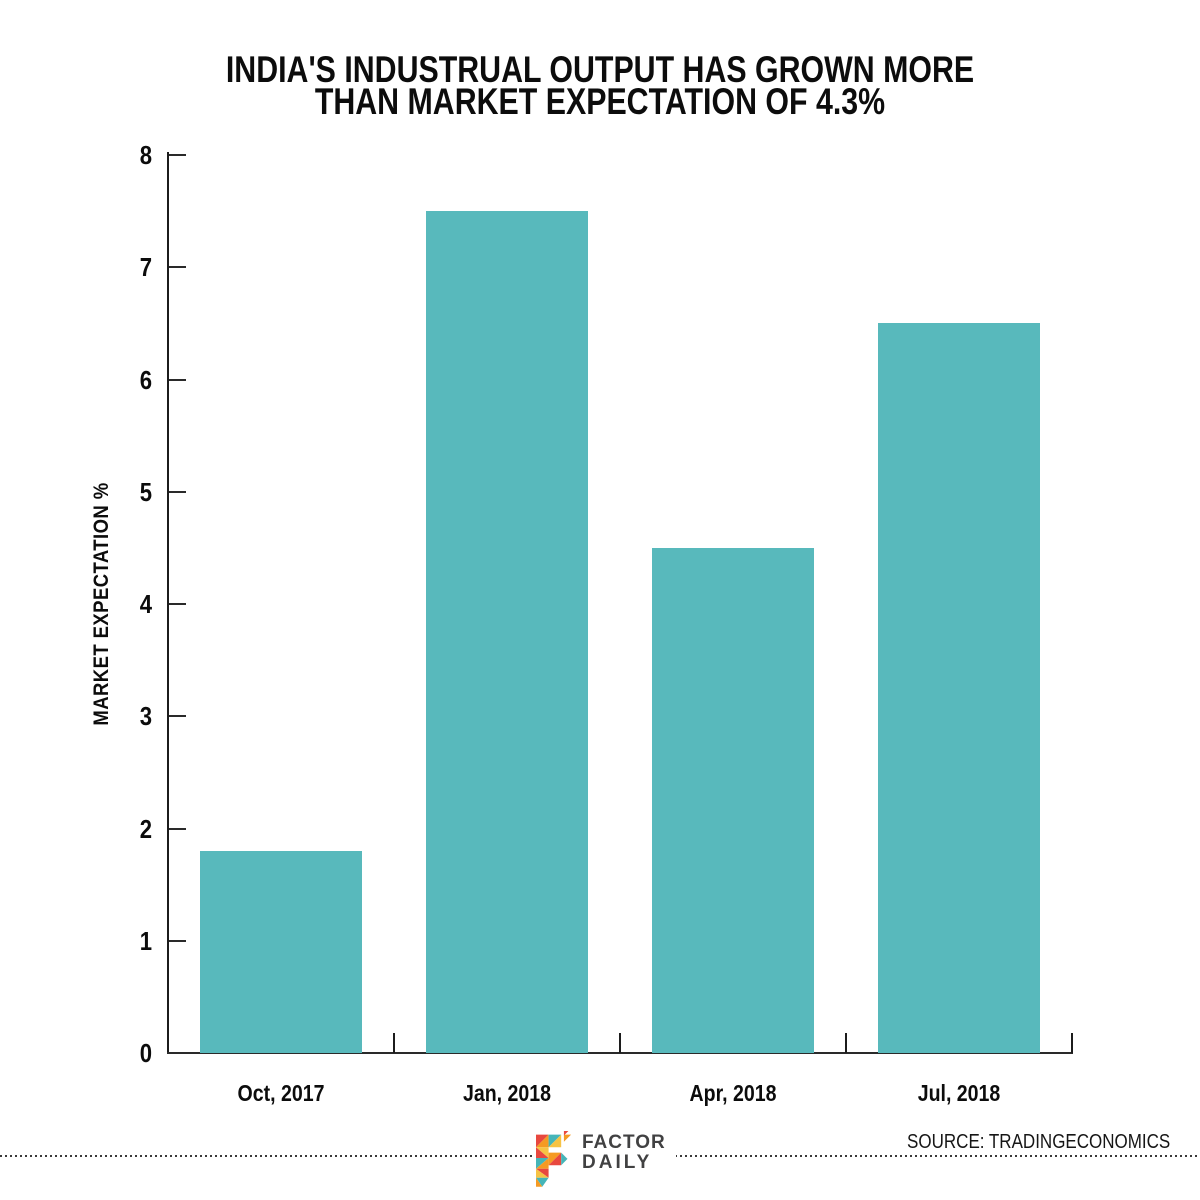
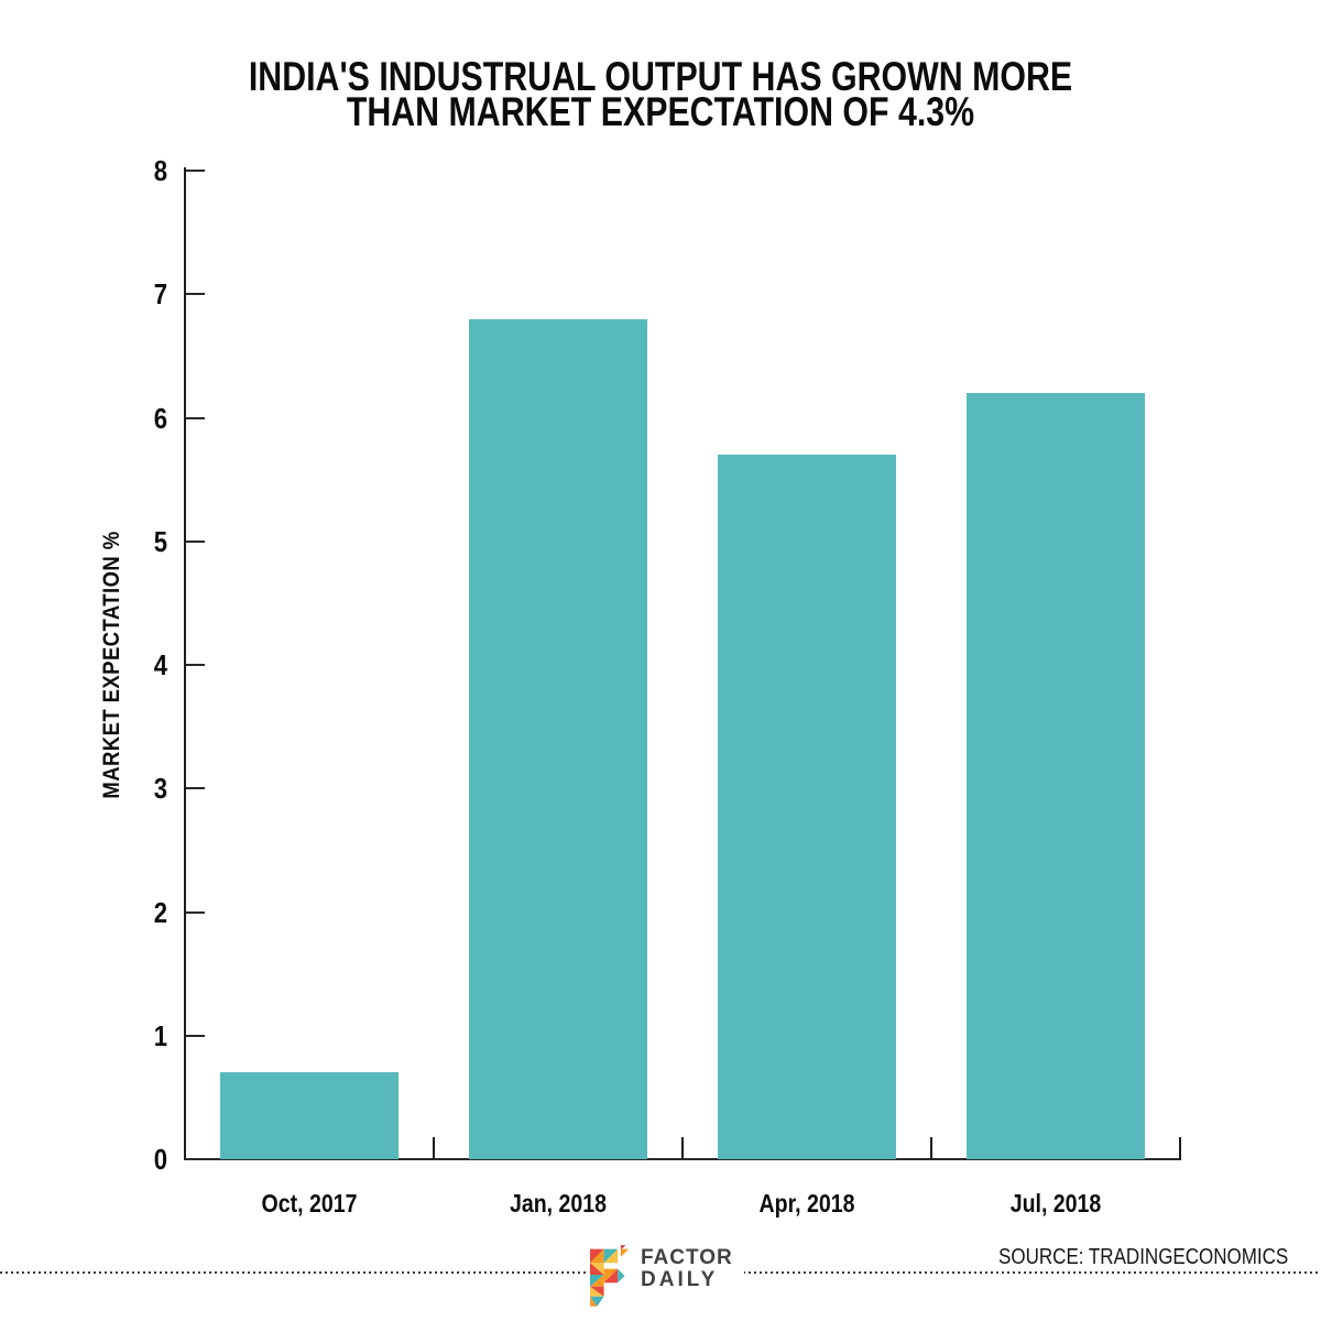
Oct, 2017: 1.8 -> 0.7
Jan, 2018: 7.5 -> 6.8
Apr, 2018: 4.5 -> 5.7
Jul, 2018: 6.5 -> 6.2
